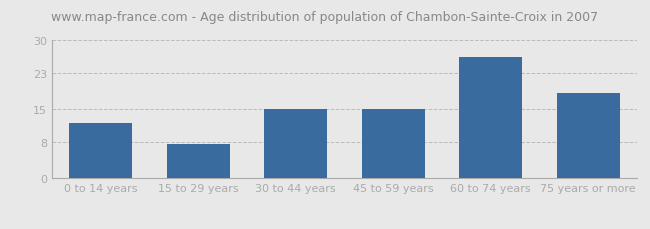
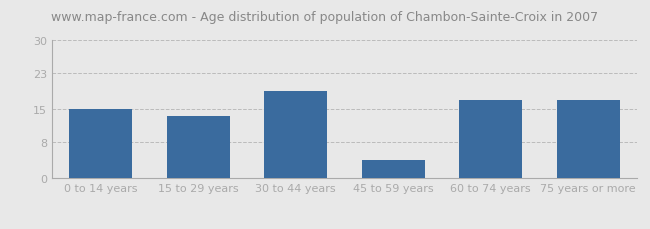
0 to 14 years: 12.0 -> 15.0
15 to 29 years: 7.5 -> 13.5
30 to 44 years: 15.0 -> 19.0
45 to 59 years: 15.0 -> 4.0
60 to 74 years: 26.5 -> 17.0
75 years or more: 18.5 -> 17.0
